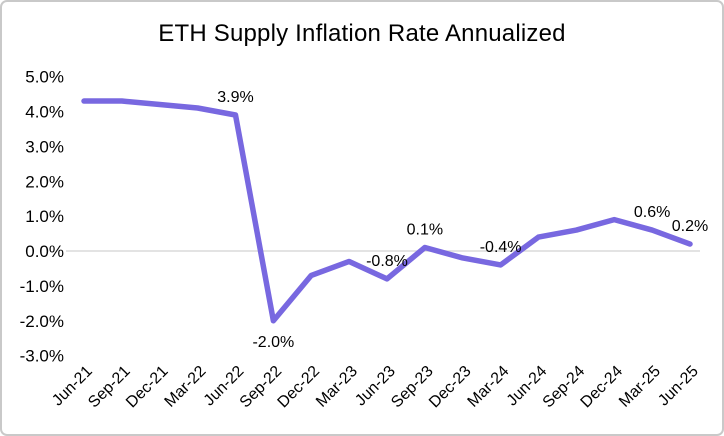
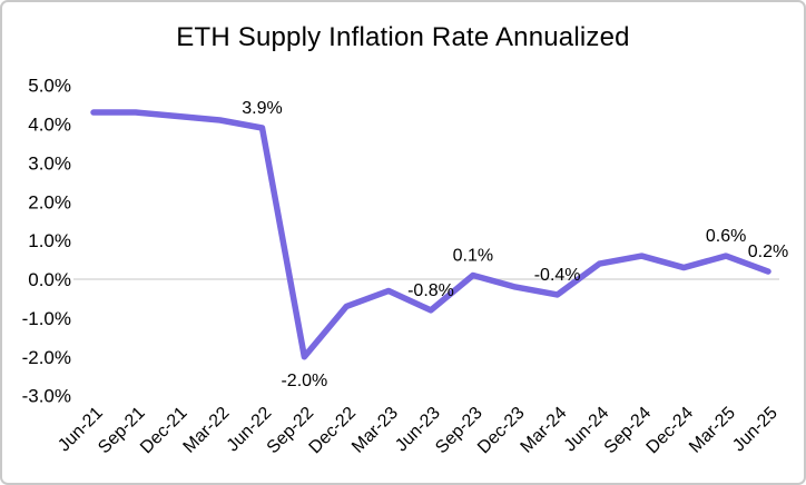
Dec-24: 0.9% -> 0.3%
